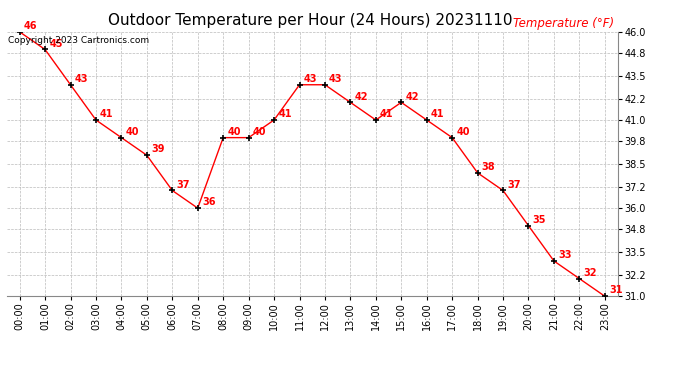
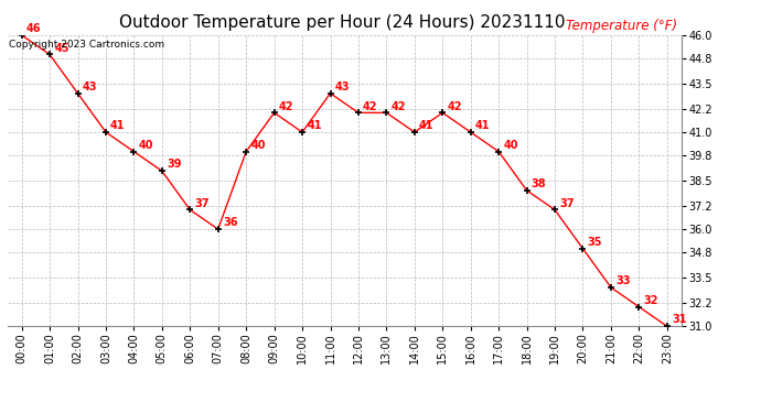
09:00: 40 -> 42
12:00: 43 -> 42
